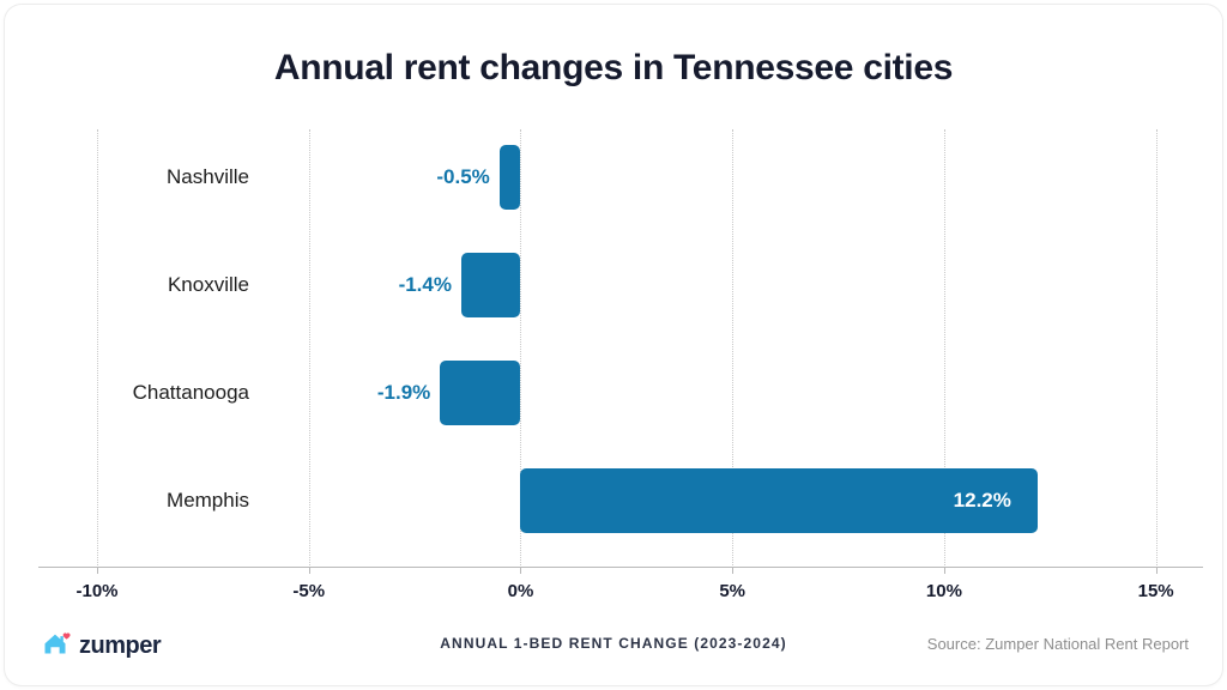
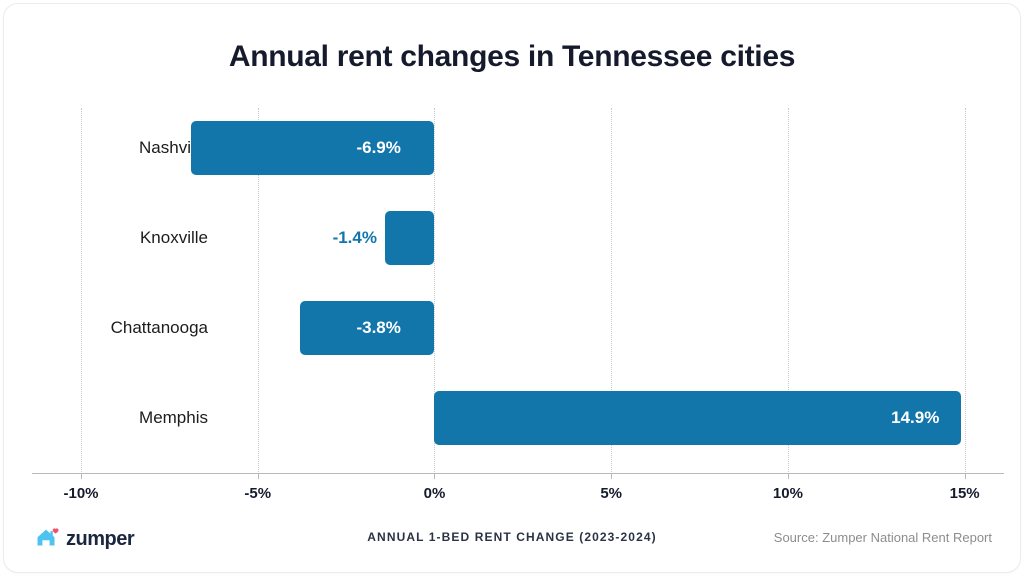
Nashville: -0.5% -> -6.9%
Chattanooga: -1.9% -> -3.8%
Memphis: 12.2% -> 14.9%
